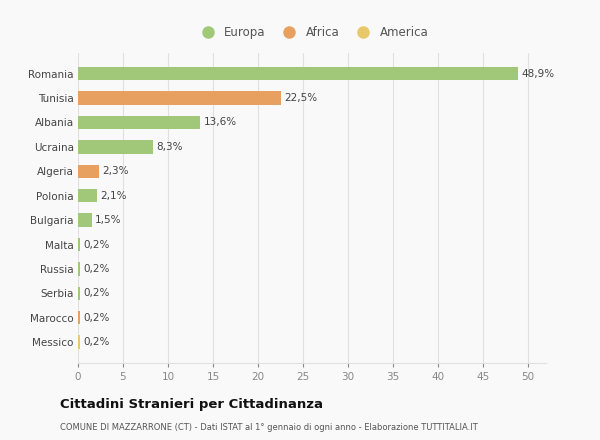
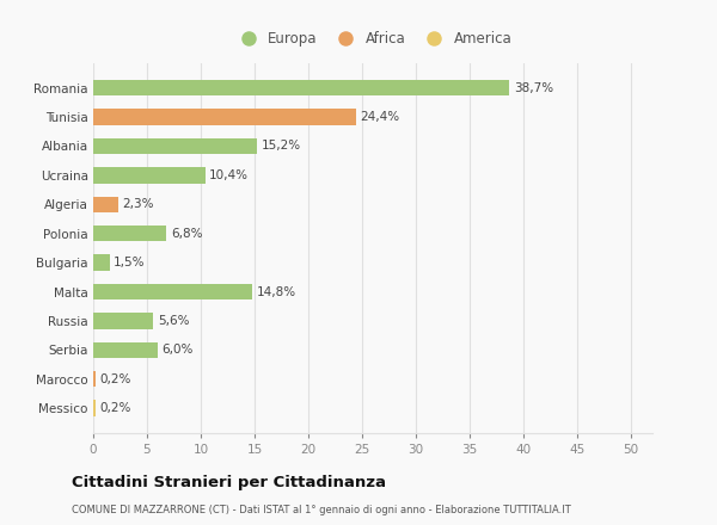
Romania: 48,9% -> 38,7%
Tunisia: 22,5% -> 24,4%
Albania: 13,6% -> 15,2%
Ucraina: 8,3% -> 10,4%
Polonia: 2,1% -> 6,8%
Malta: 0,2% -> 14,8%
Russia: 0,2% -> 5,6%
Serbia: 0,2% -> 6,0%
